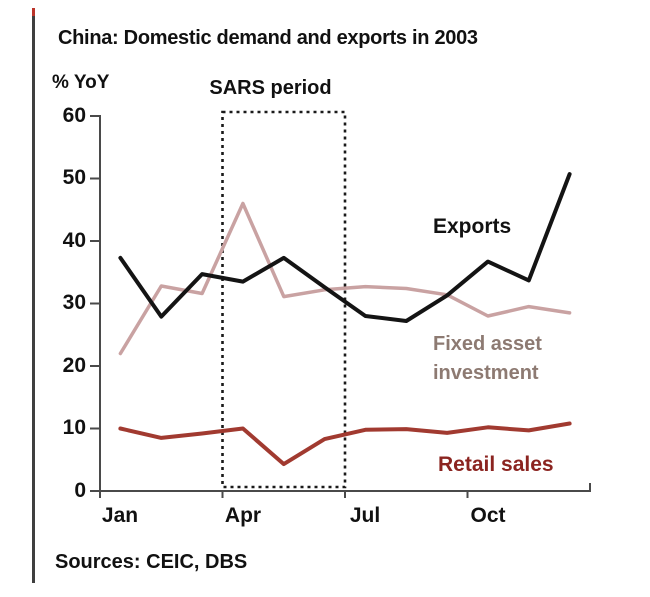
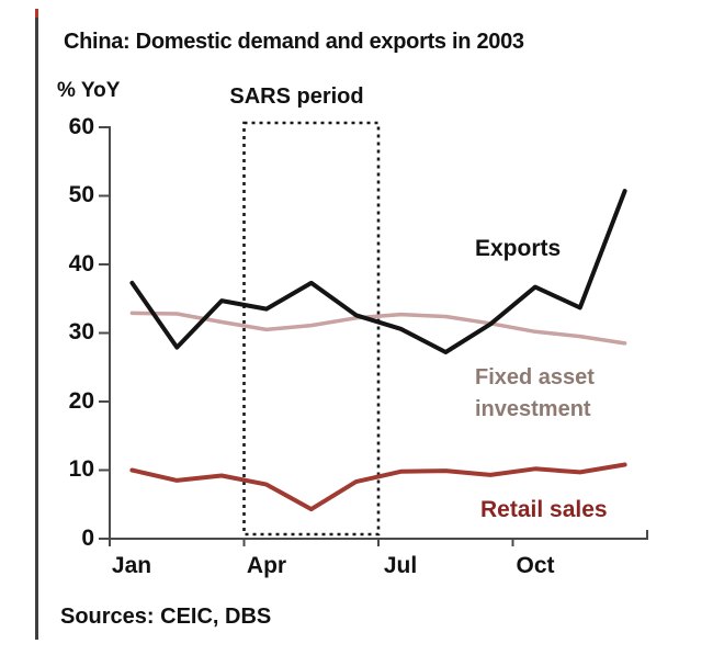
Fixed asset investment/Jan: 22 -> 33
Fixed asset investment/Apr: 46 -> 30
Retail sales/Apr: 10 -> 8
Exports/Jul: 28 -> 31
Fixed asset investment/Oct: 28 -> 30
